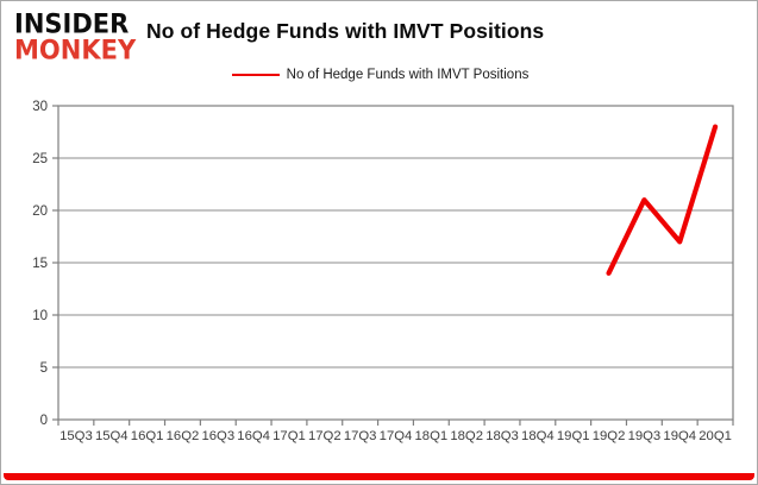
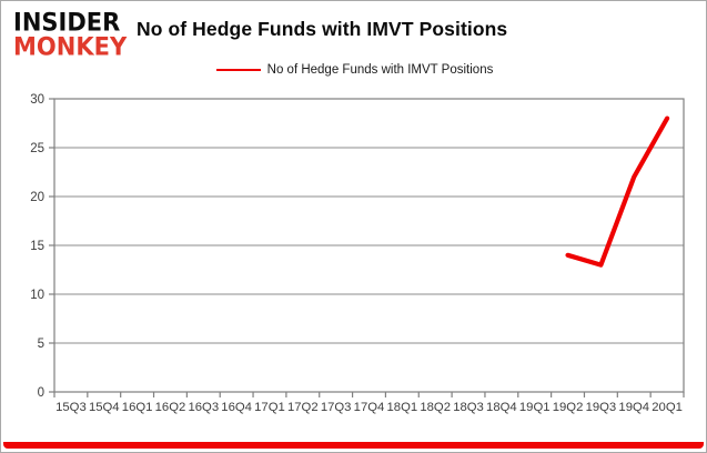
19Q3: 21 -> 13
19Q4: 17 -> 22
